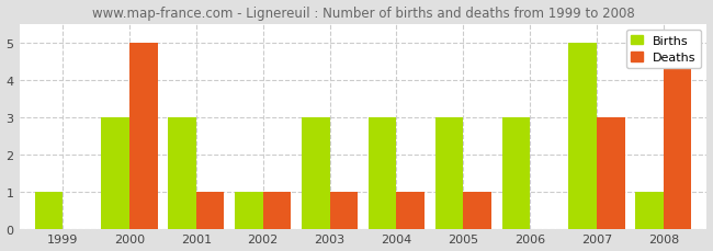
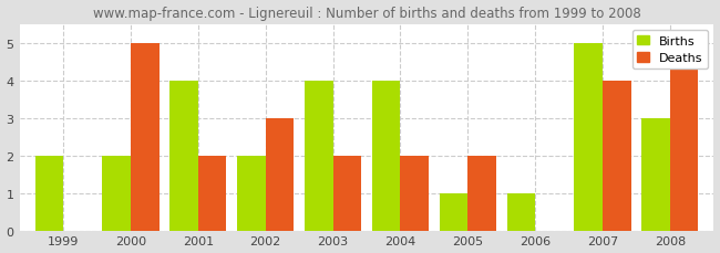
Births/1999: 1 -> 2
Births/2000: 3 -> 2
Births/2001: 3 -> 4
Deaths/2001: 1 -> 2
Births/2002: 1 -> 2
Deaths/2002: 1 -> 3
Births/2003: 3 -> 4
Deaths/2003: 1 -> 2
Births/2004: 3 -> 4
Deaths/2004: 1 -> 2
Births/2005: 3 -> 1
Deaths/2005: 1 -> 2
Births/2006: 3 -> 1
Deaths/2007: 3 -> 4
Births/2008: 1 -> 3
